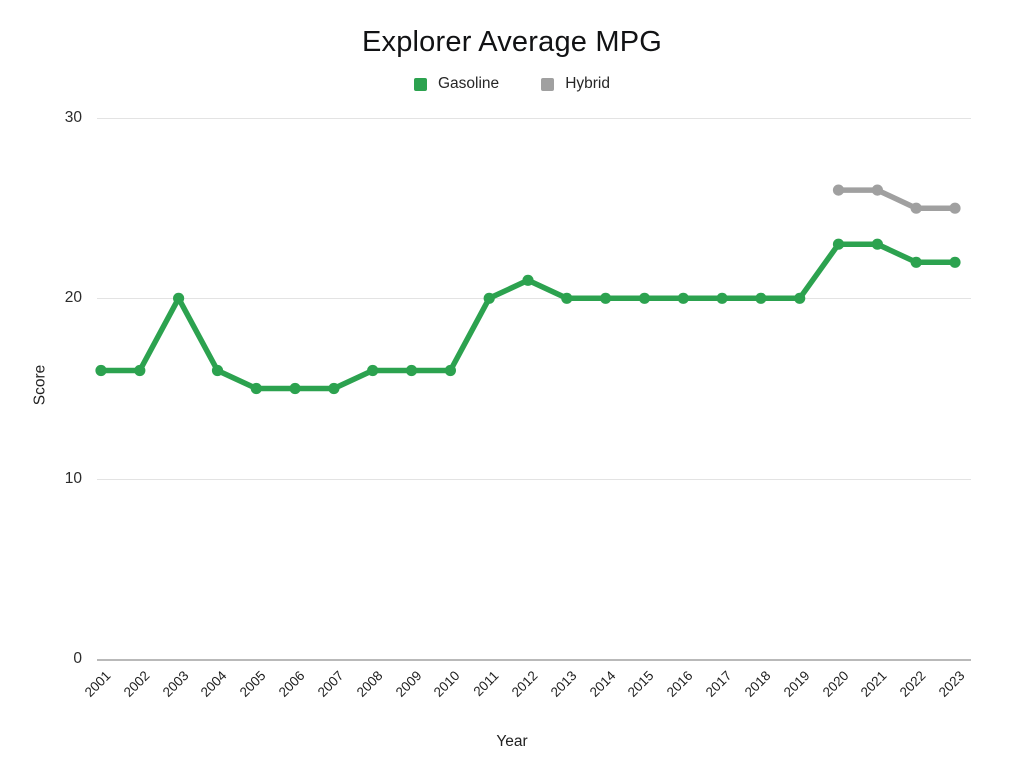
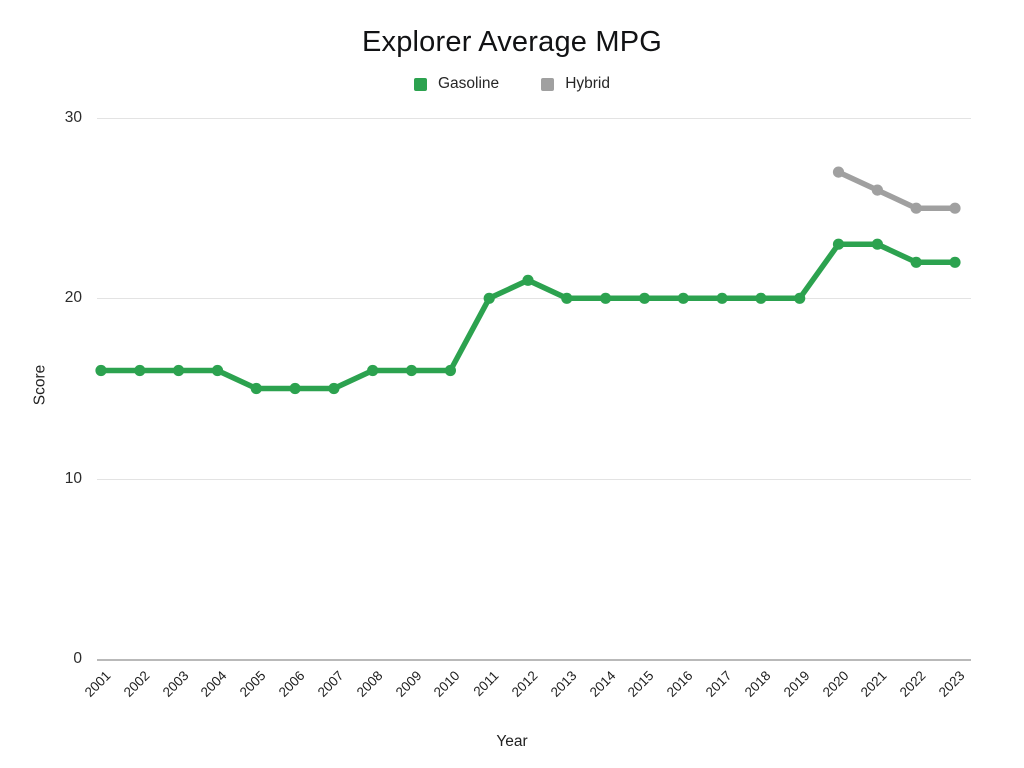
Gasoline/2003: 20 -> 16
Hybrid/2020: 26 -> 27
